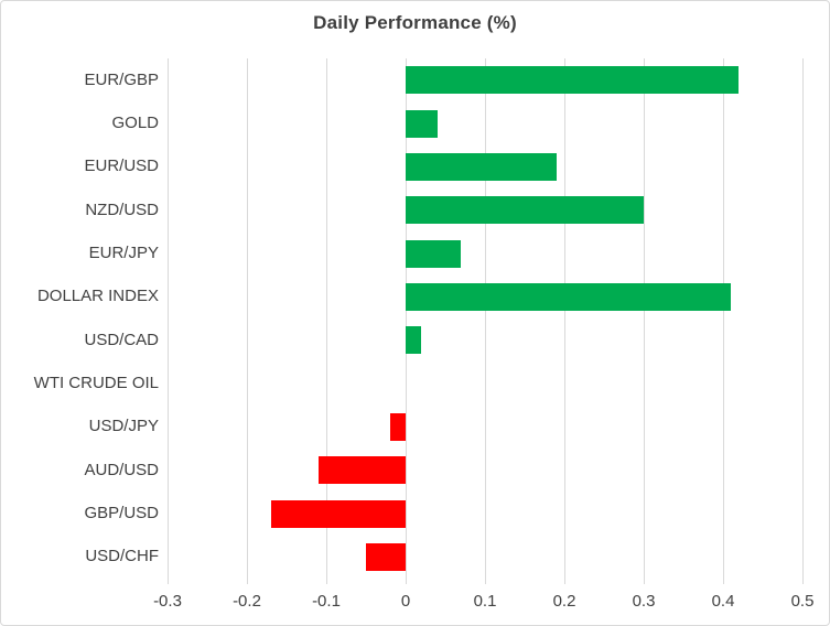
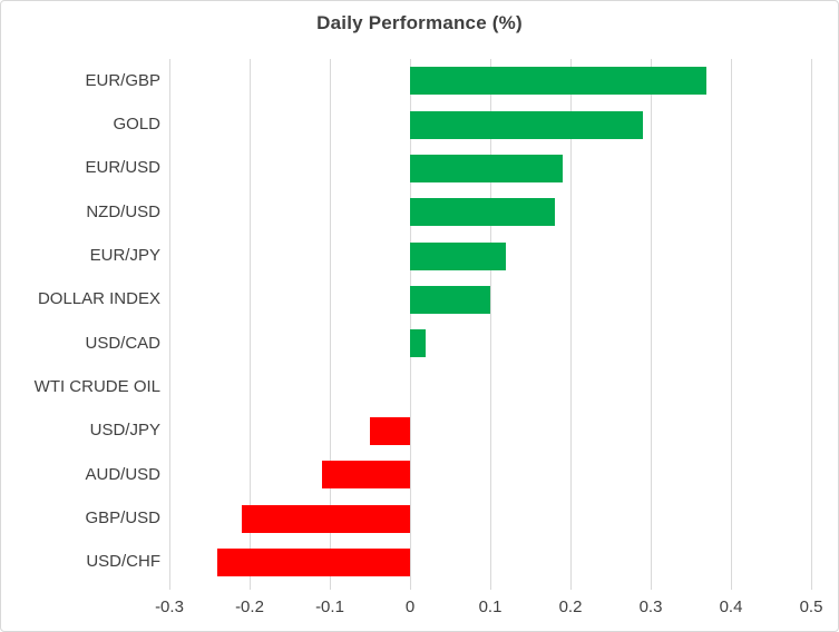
EUR/GBP: 0.42 -> 0.37
GOLD: 0.04 -> 0.29
NZD/USD: 0.30 -> 0.18
EUR/JPY: 0.07 -> 0.12
DOLLAR INDEX: 0.41 -> 0.10
USD/JPY: -0.02 -> -0.05
GBP/USD: -0.17 -> -0.21
USD/CHF: -0.05 -> -0.24
